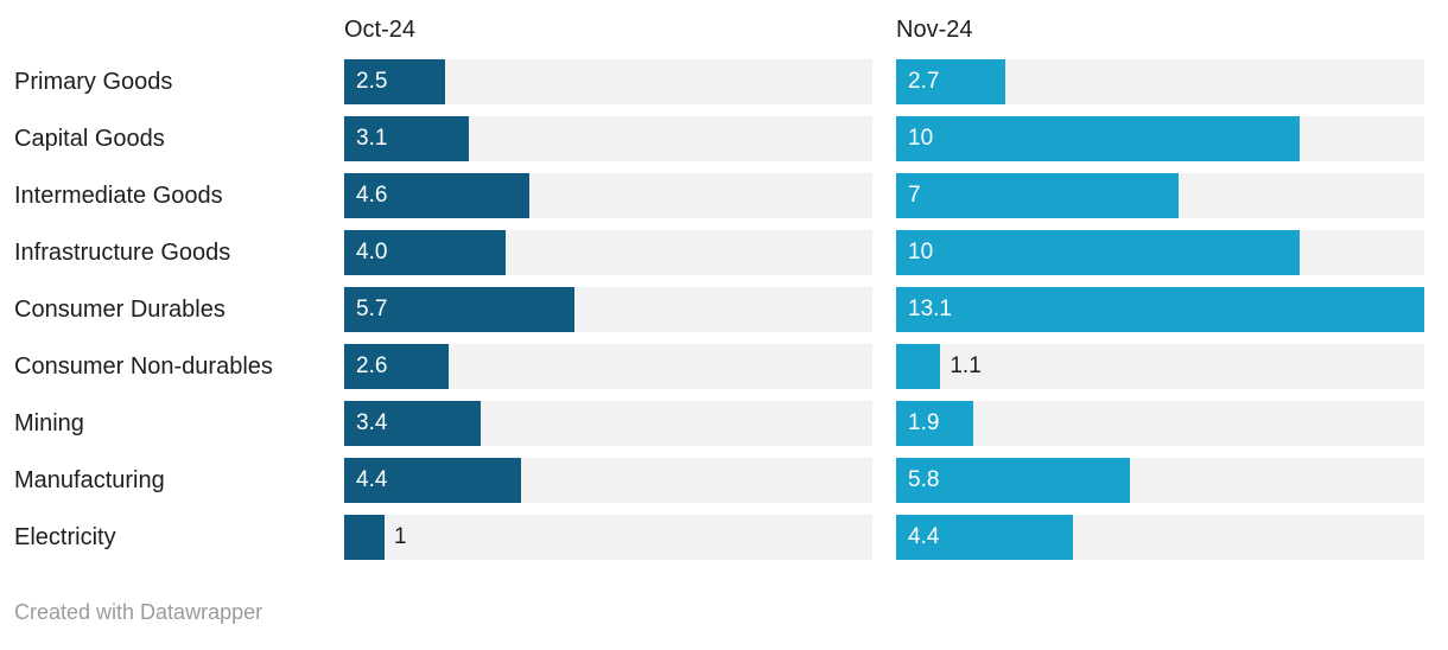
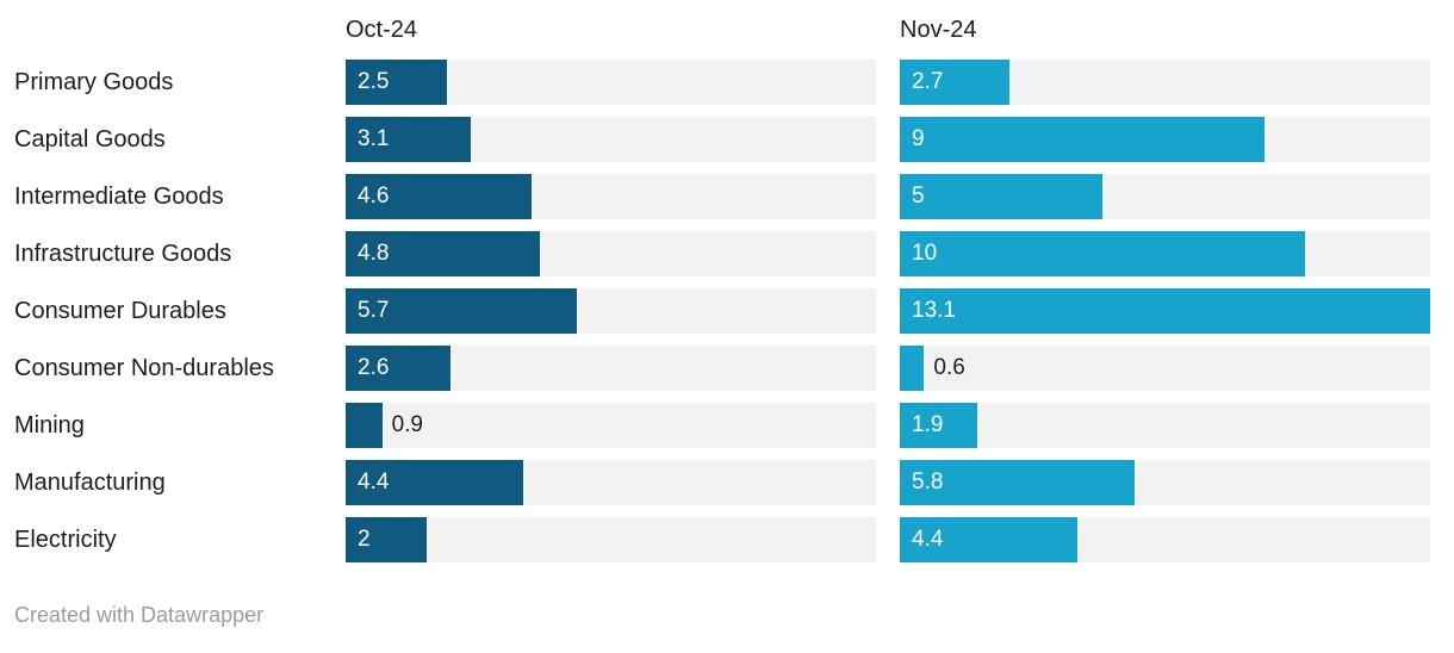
Nov-24/Capital Goods: 10 -> 9
Nov-24/Intermediate Goods: 7 -> 5
Oct-24/Infrastructure Goods: 4.0 -> 4.8
Nov-24/Consumer Non-durables: 1.1 -> 0.6
Oct-24/Mining: 3.4 -> 0.9
Oct-24/Electricity: 1 -> 2
